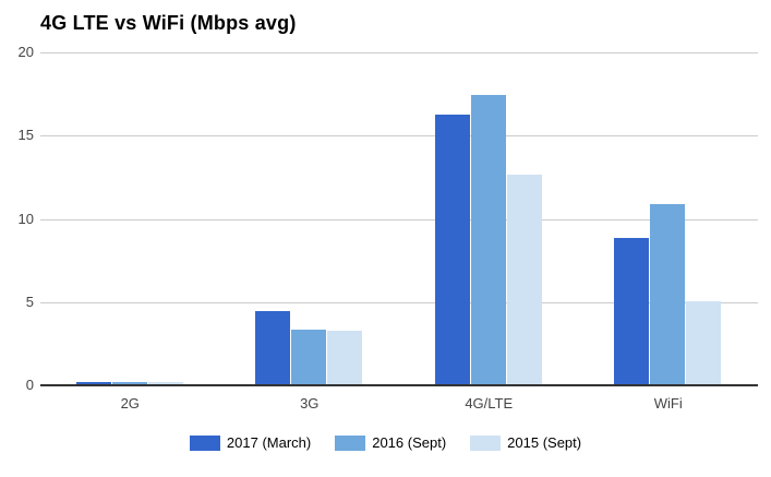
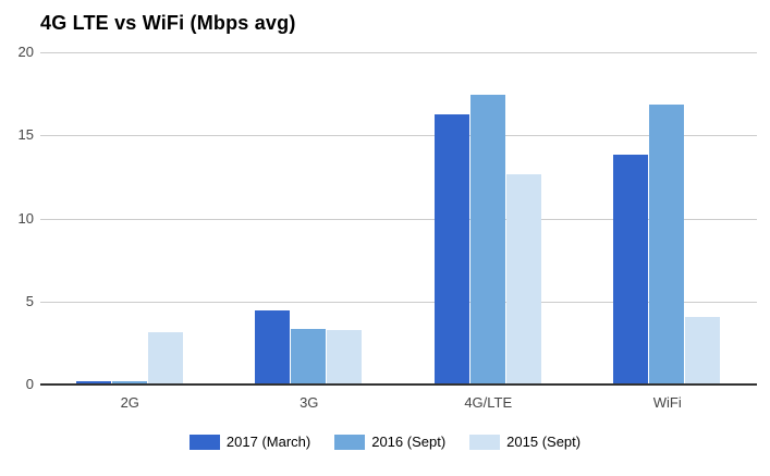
2015 (Sept)/2G: 0.1 -> 3.1
2017 (March)/WiFi: 8.8 -> 13.8
2016 (Sept)/WiFi: 10.8 -> 16.8
2015 (Sept)/WiFi: 5.0 -> 4.0
